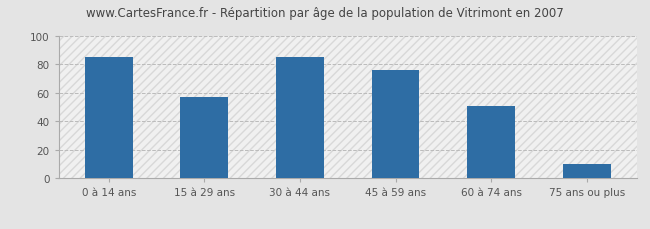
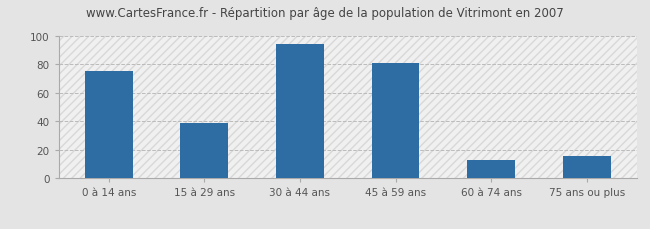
0 à 14 ans: 85 -> 75
15 à 29 ans: 57 -> 39
30 à 44 ans: 85 -> 94
45 à 59 ans: 76 -> 81
60 à 74 ans: 51 -> 13
75 ans ou plus: 10 -> 16
